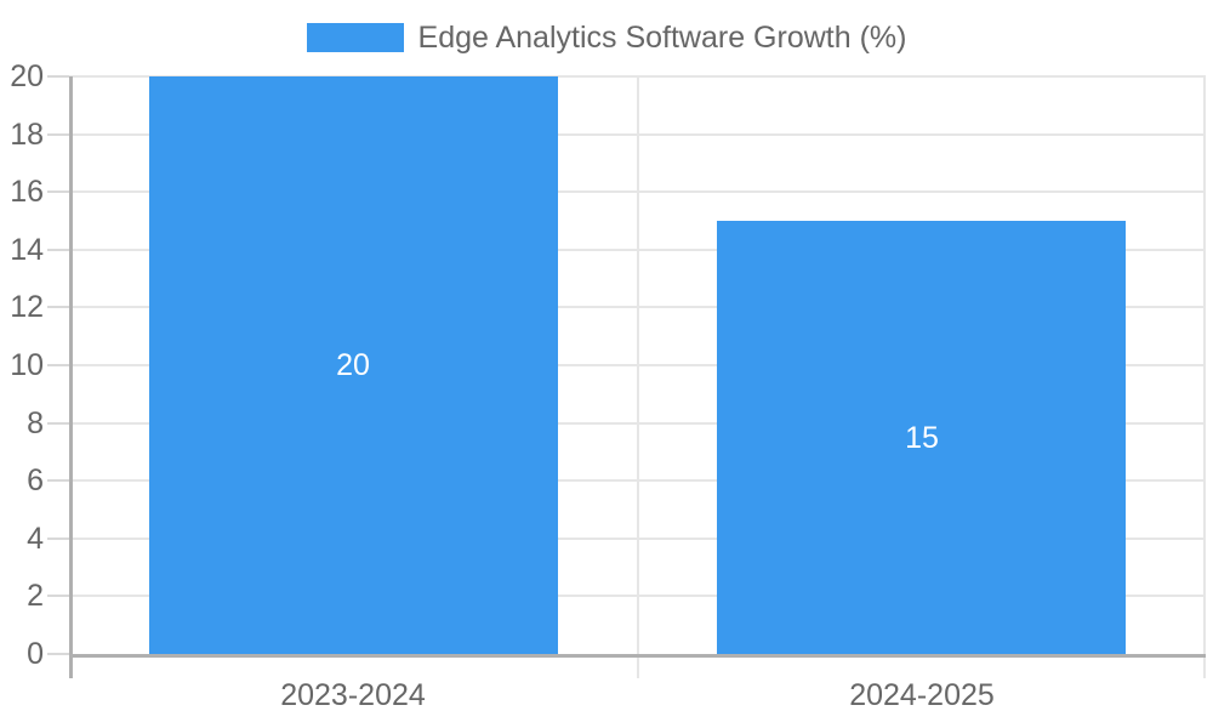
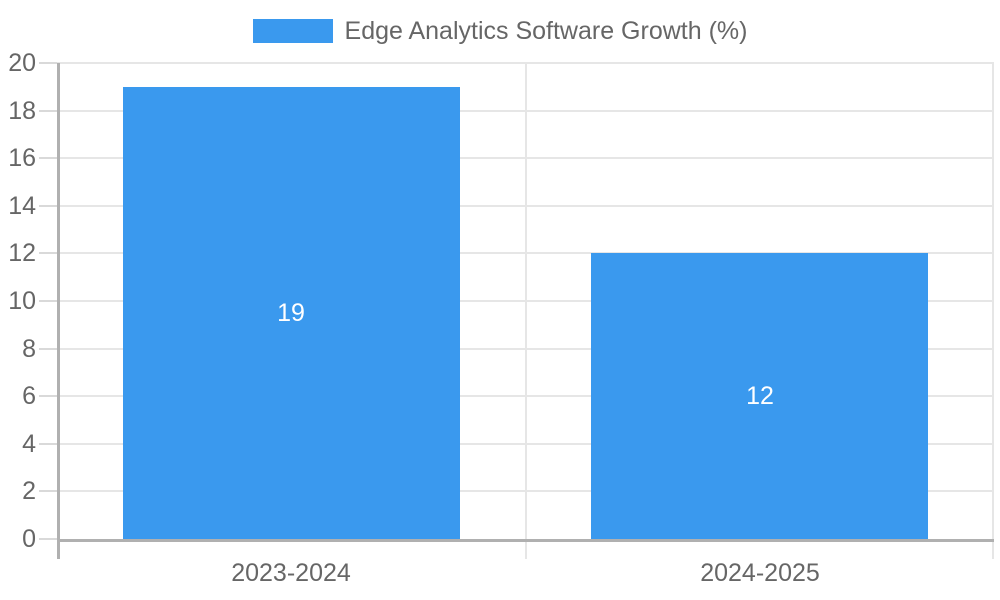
2023-2024: 20 -> 19
2024-2025: 15 -> 12
